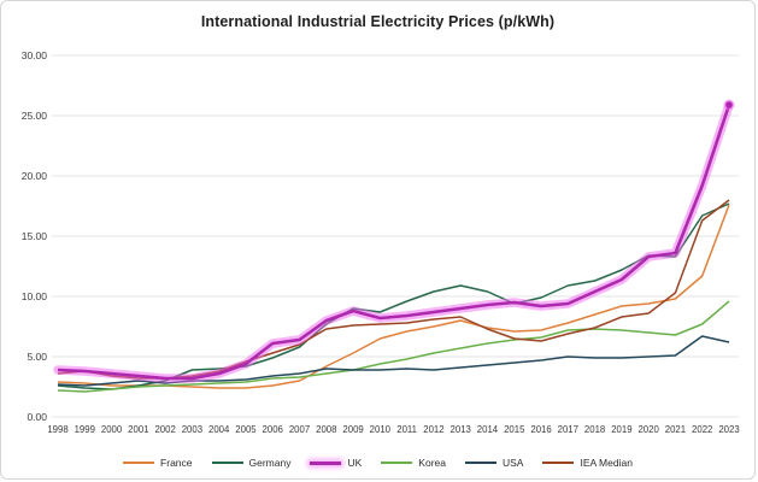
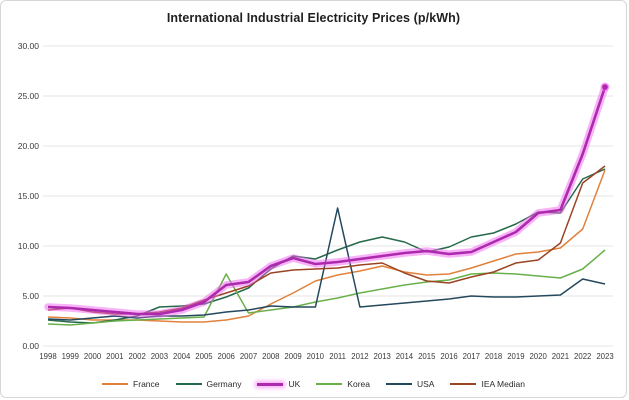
Korea/2006: 3.2 -> 7.2
USA/2011: 4.0 -> 13.8
